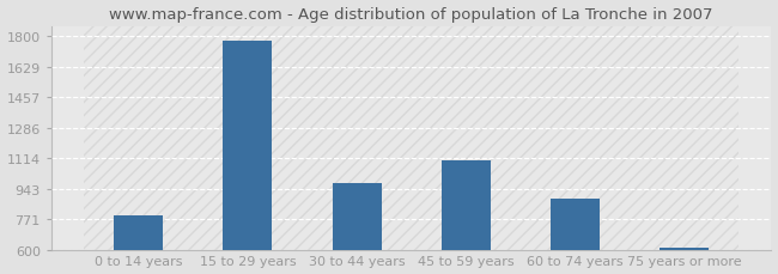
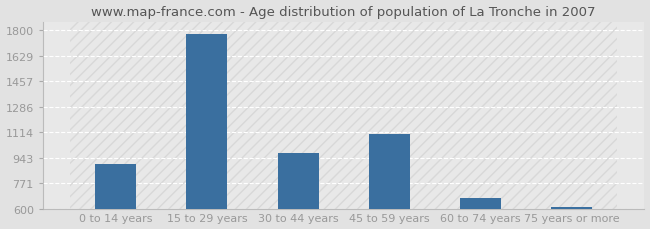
0 to 14 years: 790 -> 900
60 to 74 years: 890 -> 670
